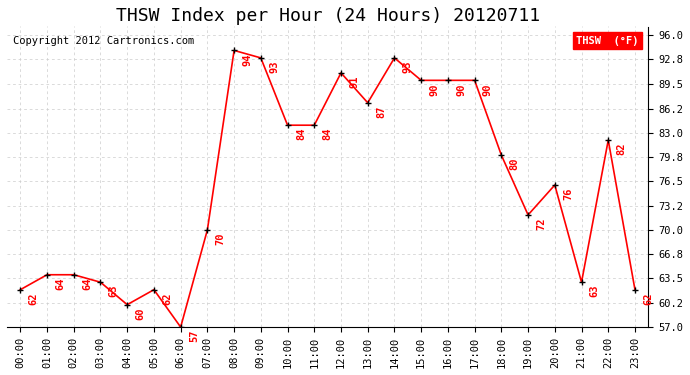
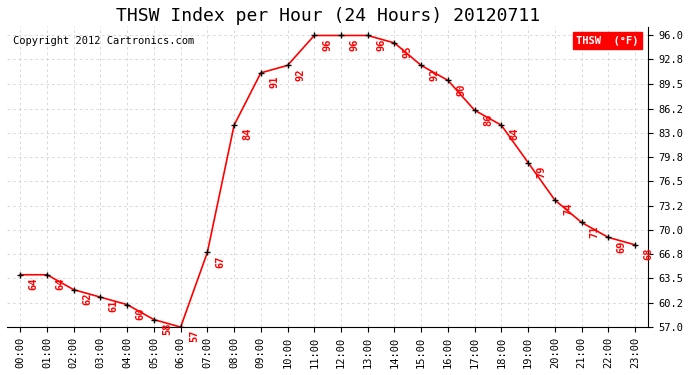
00:00: 62 -> 64
02:00: 64 -> 62
03:00: 63 -> 61
05:00: 62 -> 58
07:00: 70 -> 67
08:00: 94 -> 84
09:00: 93 -> 91
10:00: 84 -> 92
11:00: 84 -> 96
12:00: 91 -> 96
13:00: 87 -> 96
14:00: 93 -> 95
15:00: 90 -> 92
17:00: 90 -> 86
18:00: 80 -> 84
19:00: 72 -> 79
20:00: 76 -> 74
21:00: 63 -> 71
22:00: 82 -> 69
23:00: 62 -> 68
